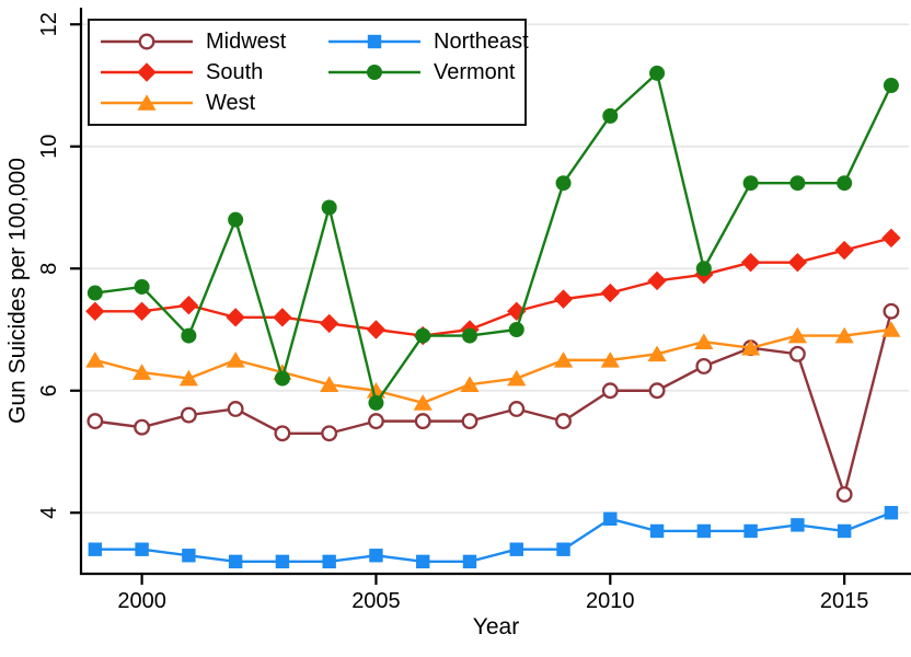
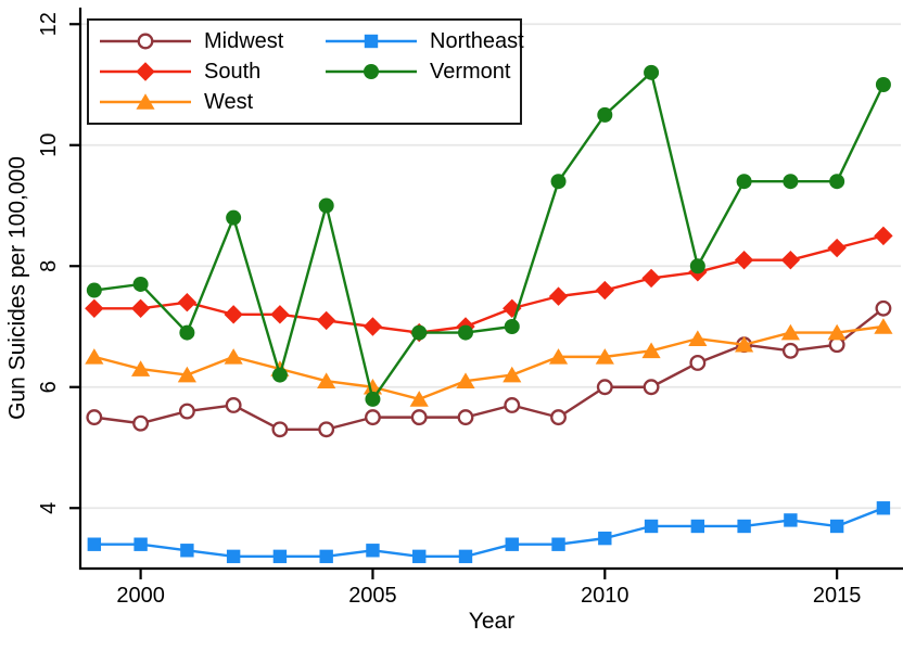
Northeast/2010: 3.9 -> 3.5
Midwest/2015: 4.3 -> 6.7
